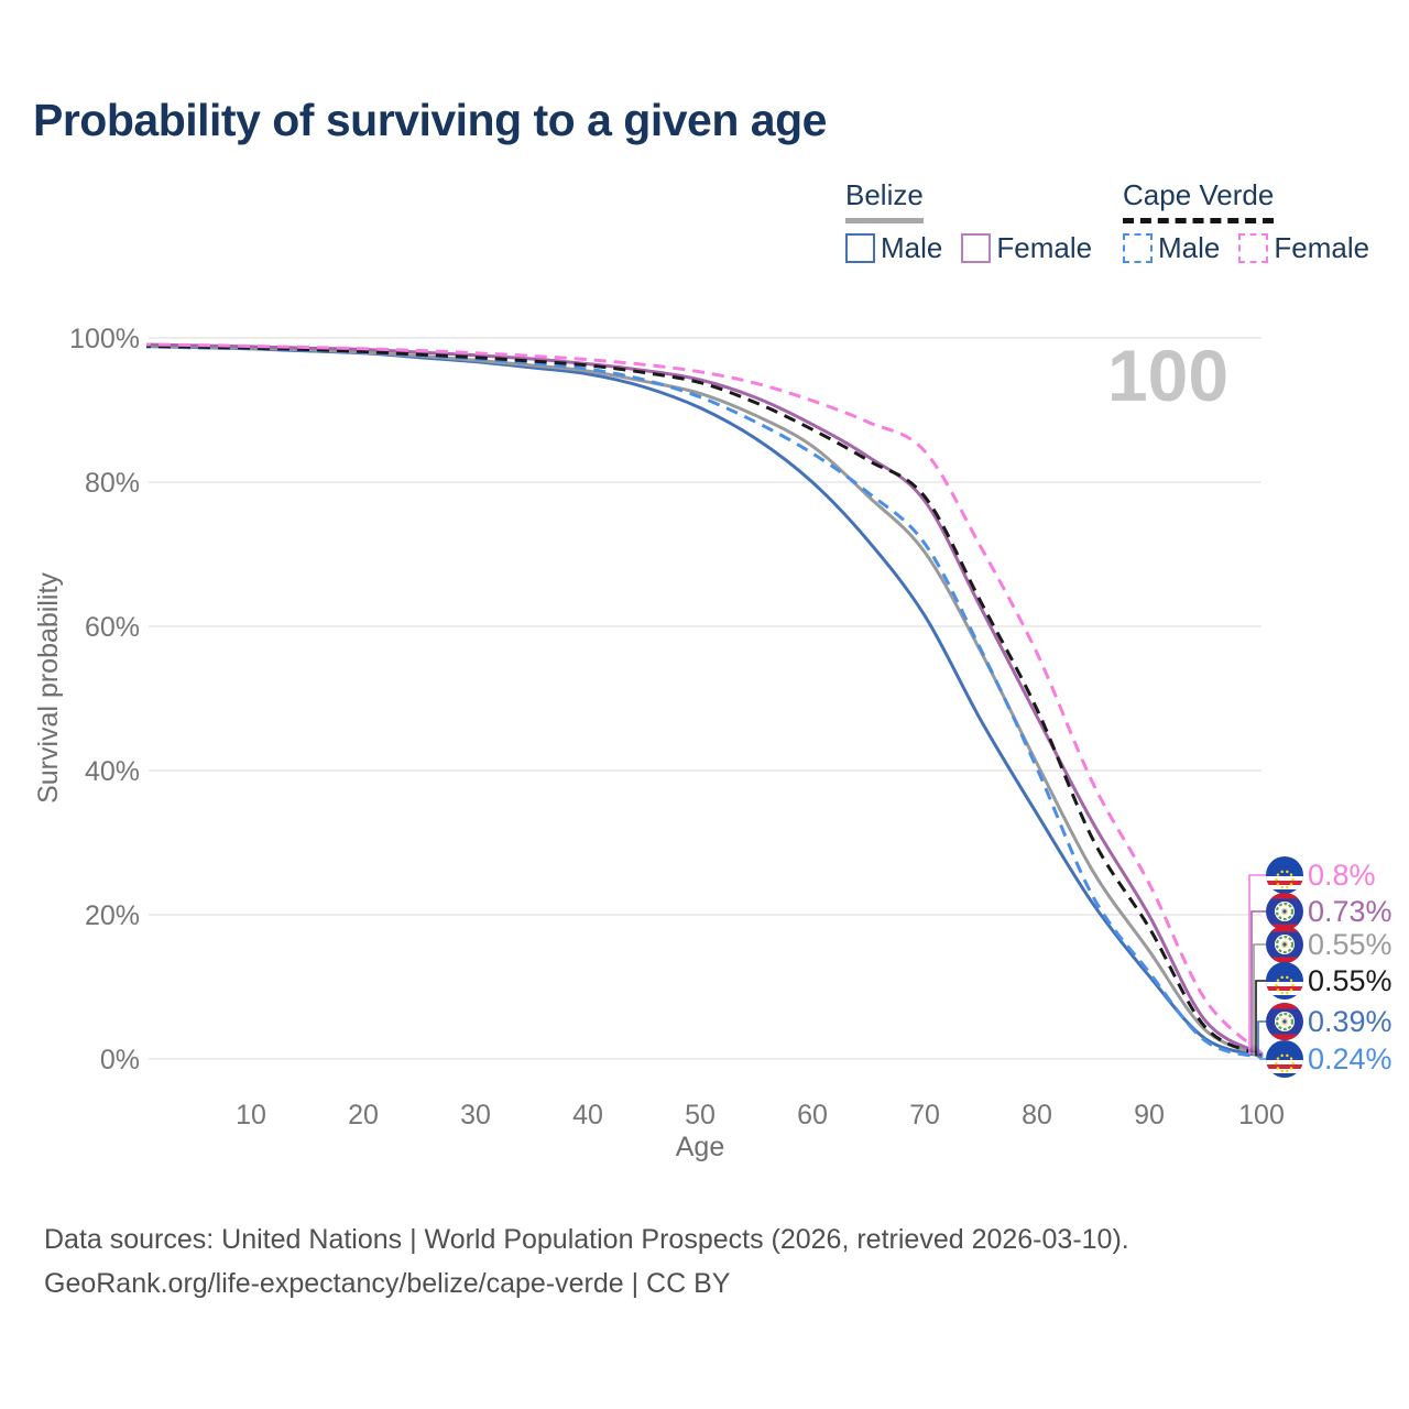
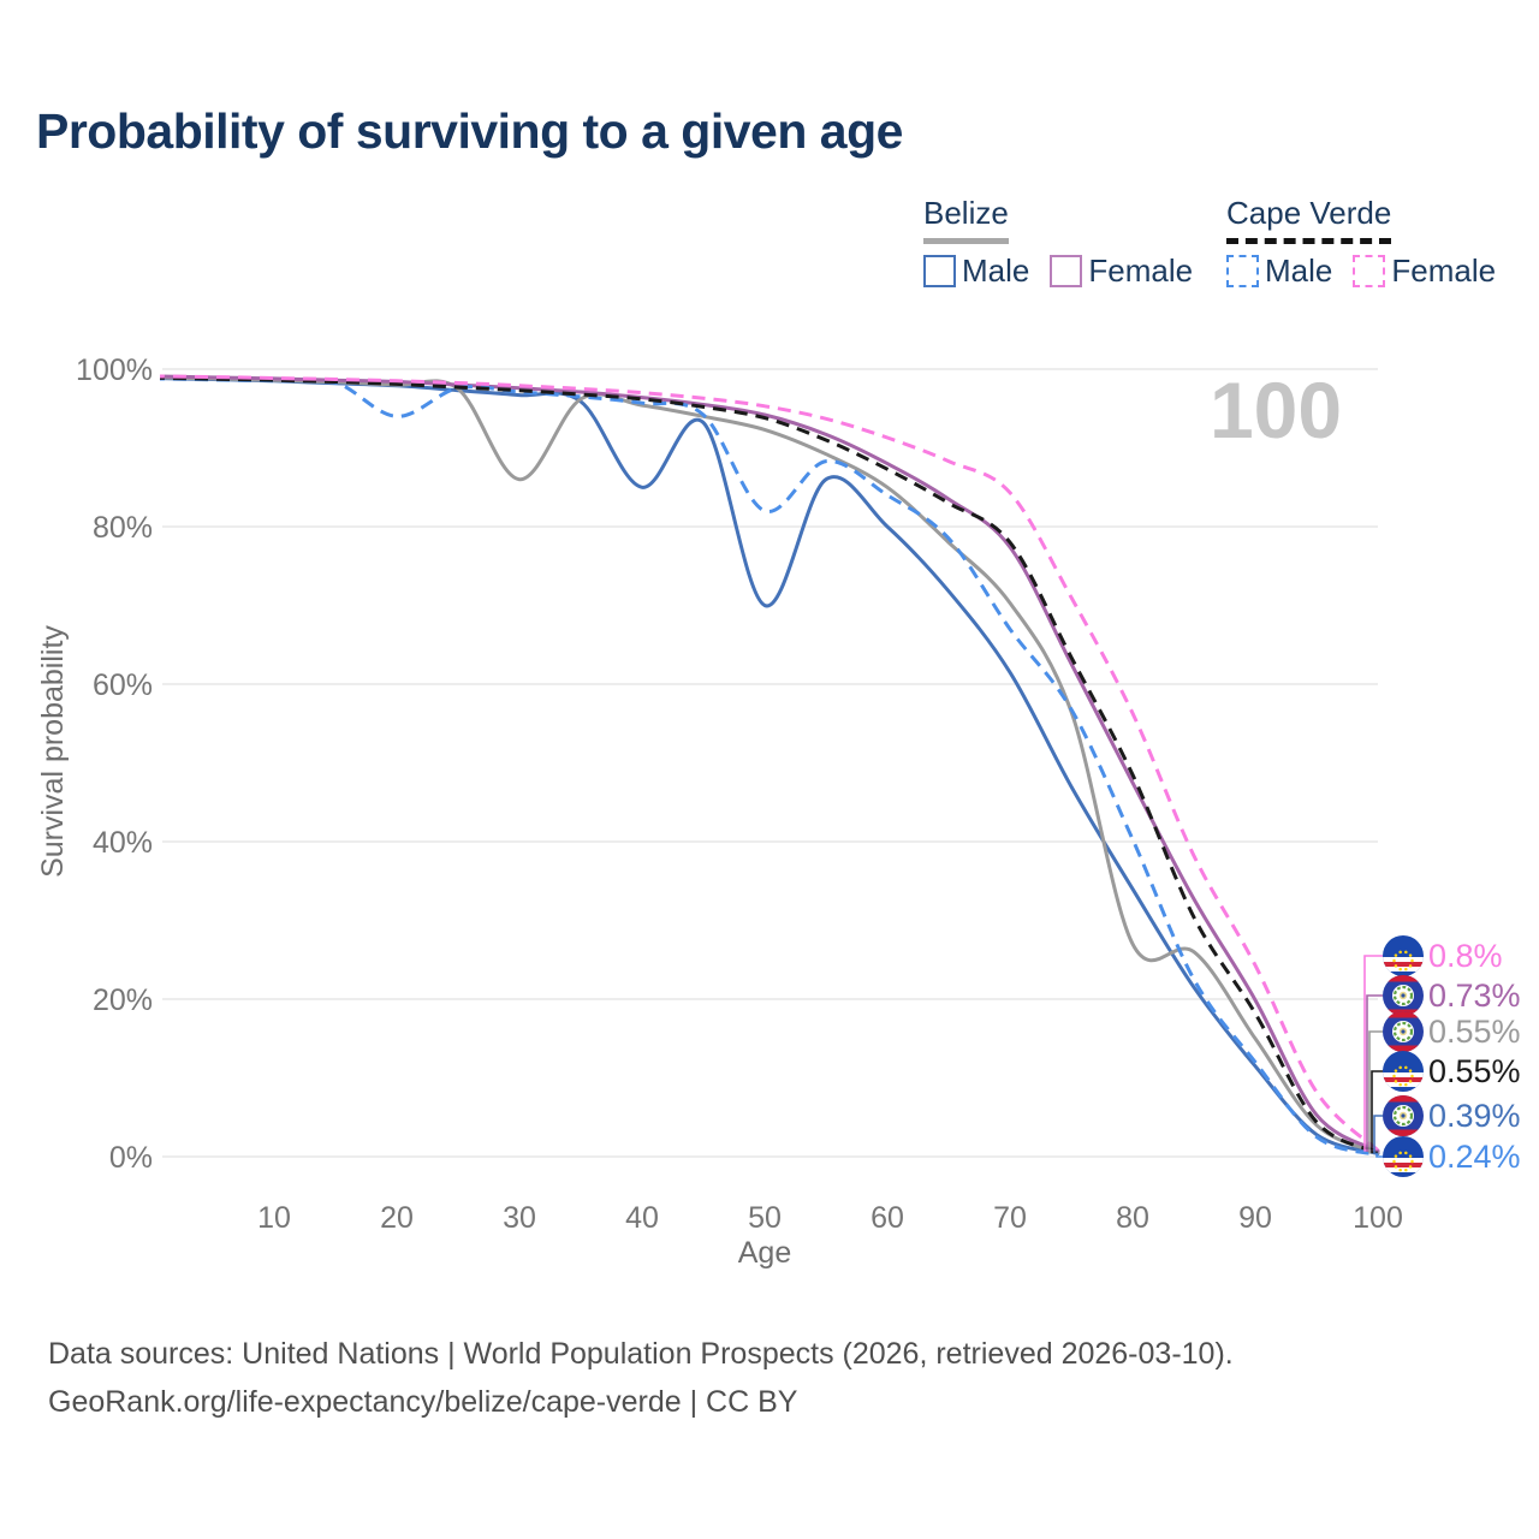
Cape Verde Male/20: 98% -> 94%
Belize/30: 97% -> 86%
Belize Male/40: 95% -> 85%
Belize Male/50: 90% -> 70%
Cape Verde Male/50: 92% -> 82%
Cape Verde Male/70: 72% -> 67%
Belize/80: 41% -> 27%
